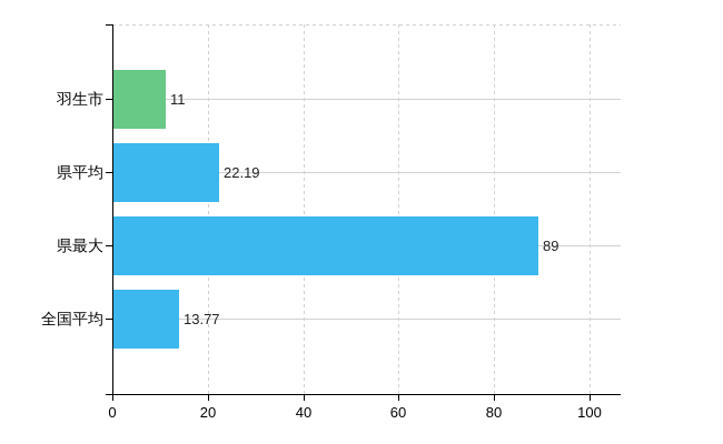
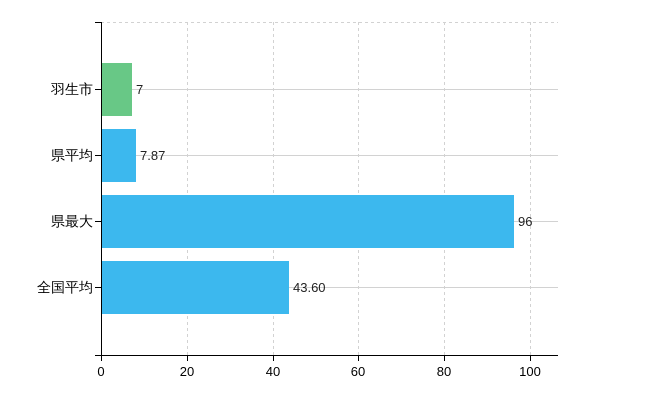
羽生市: 11 -> 7
県平均: 22.19 -> 7.87
県最大: 89 -> 96
全国平均: 13.77 -> 43.60
